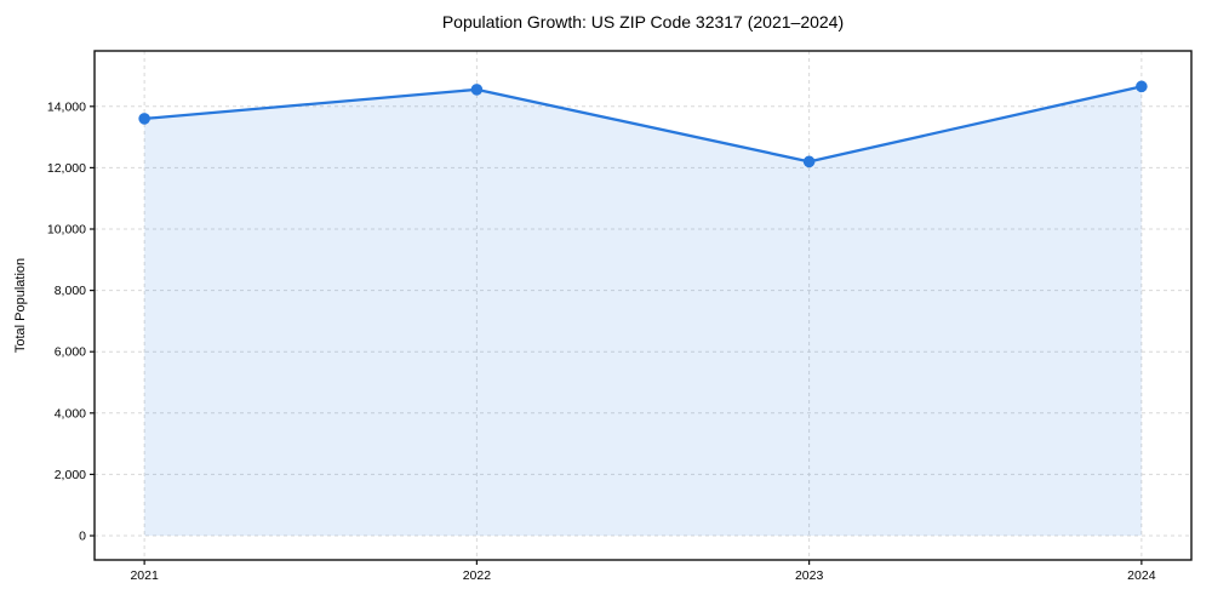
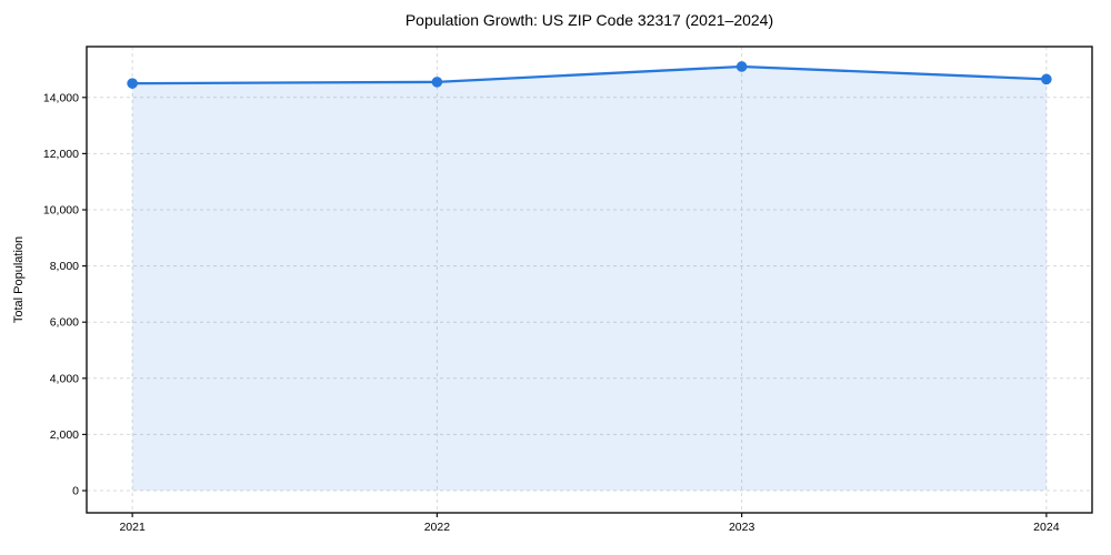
2021: 13600 -> 14500
2023: 12200 -> 15100
